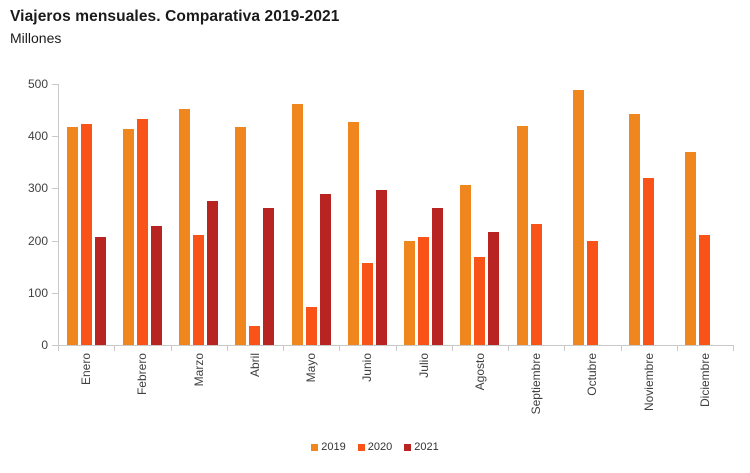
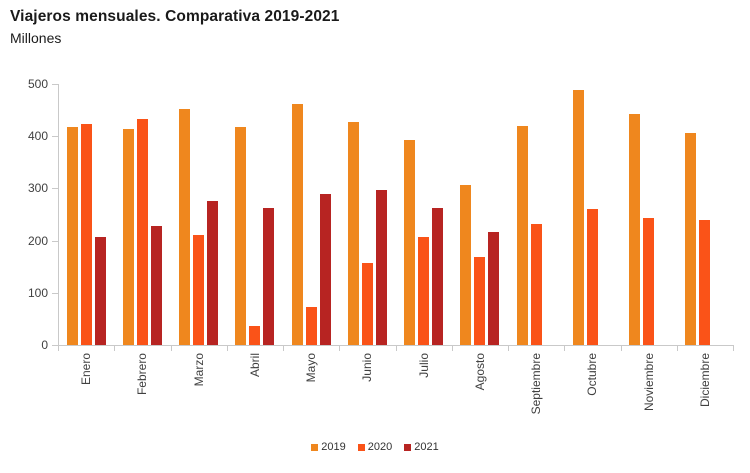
2019/Julio: 200 -> 390
2020/Octubre: 200 -> 260
2020/Noviembre: 320 -> 240
2019/Diciembre: 370 -> 410
2020/Diciembre: 210 -> 240
